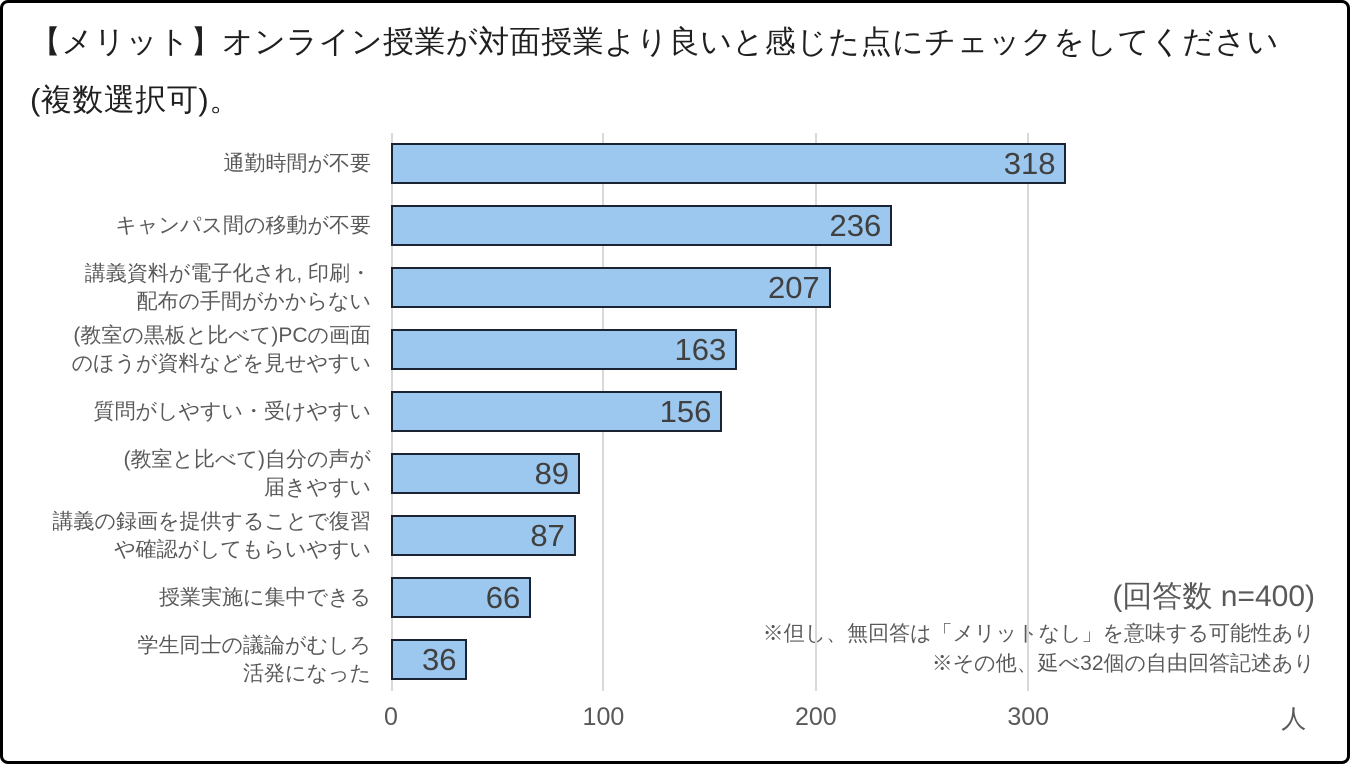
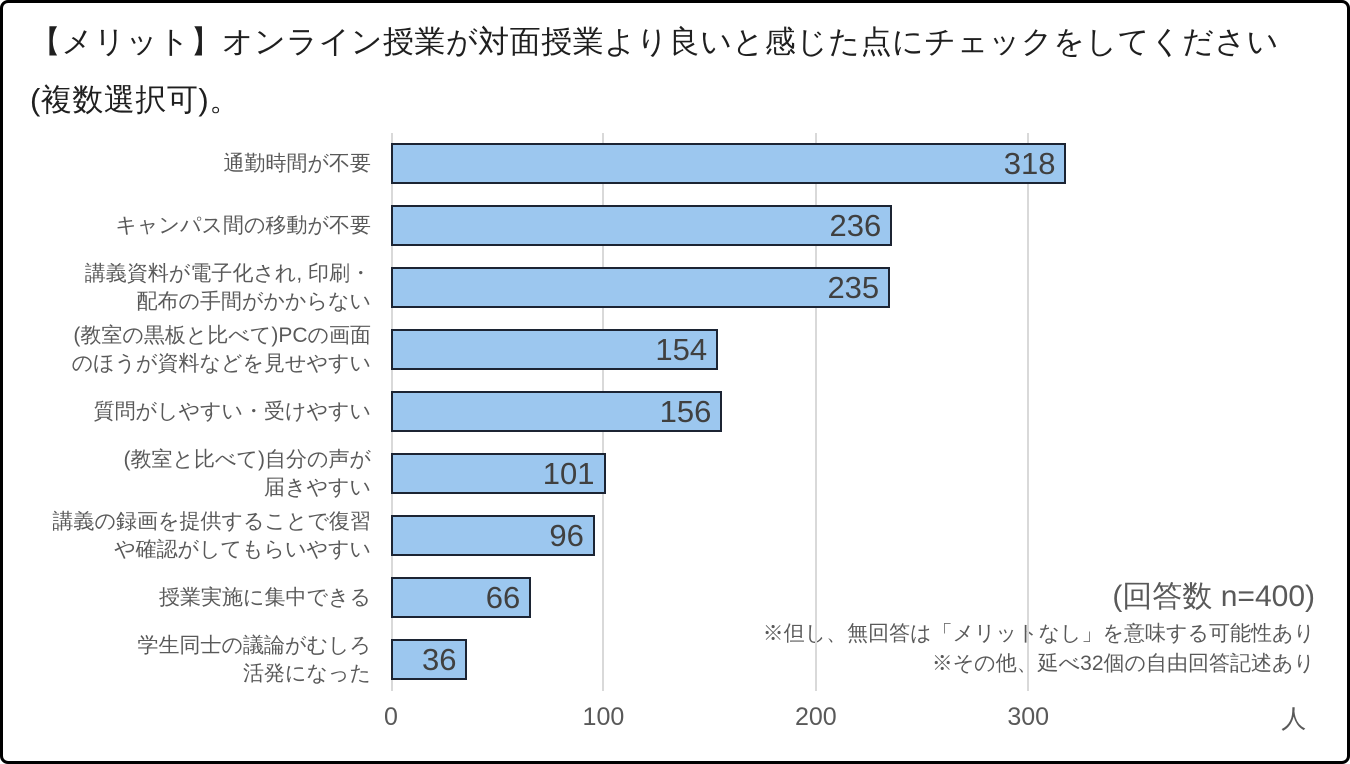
講義資料が電子化され, 印刷・ 配布の手間がかからない: 207 -> 235
(教室の黒板と比べて)PCの画面 のほうが資料などを見せやすい: 163 -> 154
(教室と比べて)自分の声が 届きやすい: 89 -> 101
講義の録画を提供することで復習 や確認がしてもらいやすい: 87 -> 96
